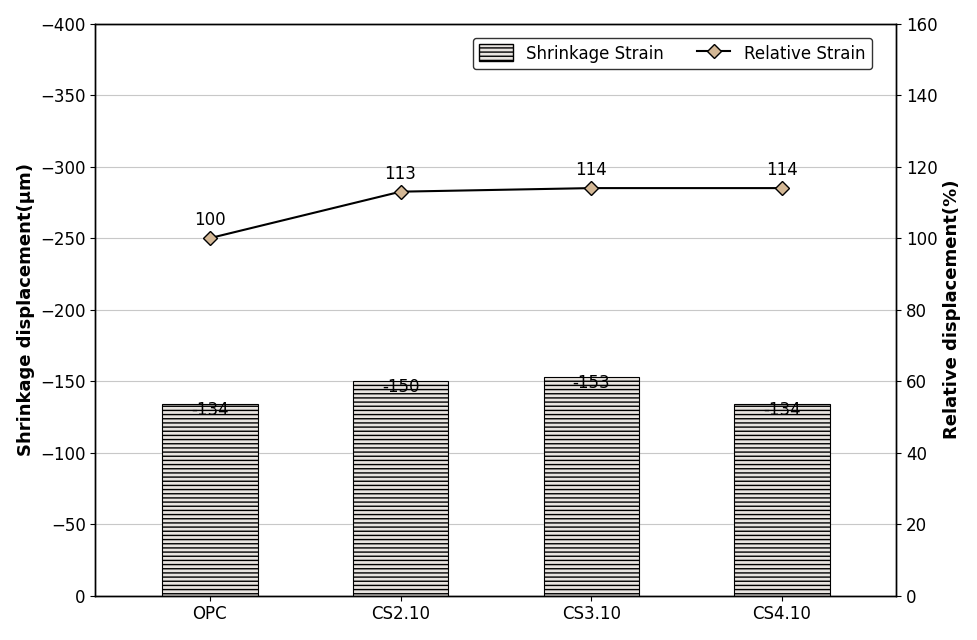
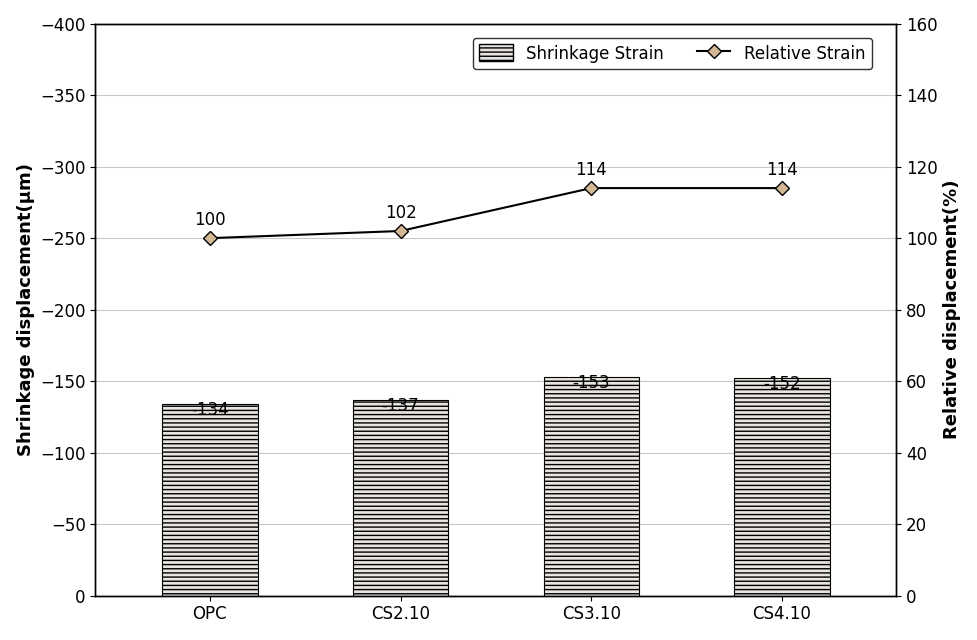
Shrinkage Strain/CS2.10: -150 -> -137
Relative Strain/CS2.10: 113 -> 102
Shrinkage Strain/CS4.10: -134 -> -152
